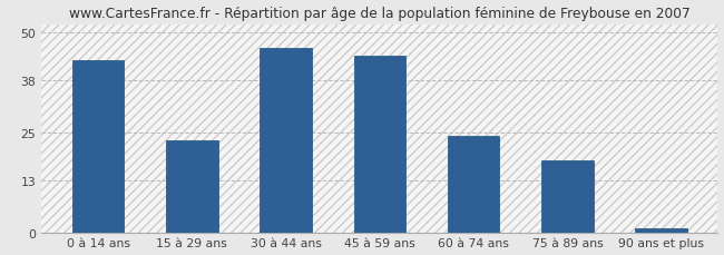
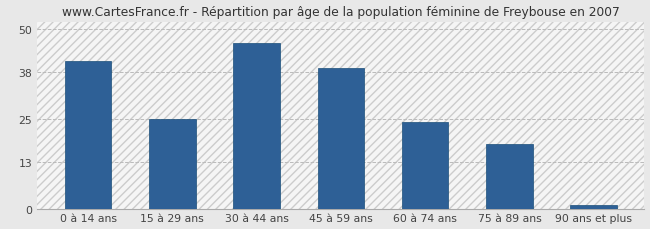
0 à 14 ans: 43 -> 41
15 à 29 ans: 23 -> 25
45 à 59 ans: 44 -> 39
